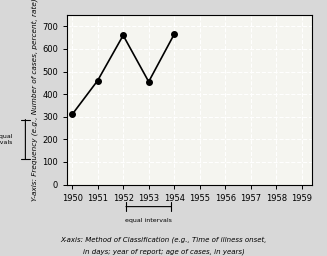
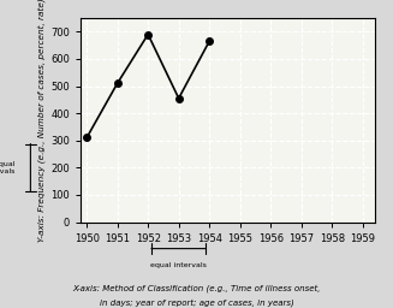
1951: 460 -> 510
1952: 660 -> 690
